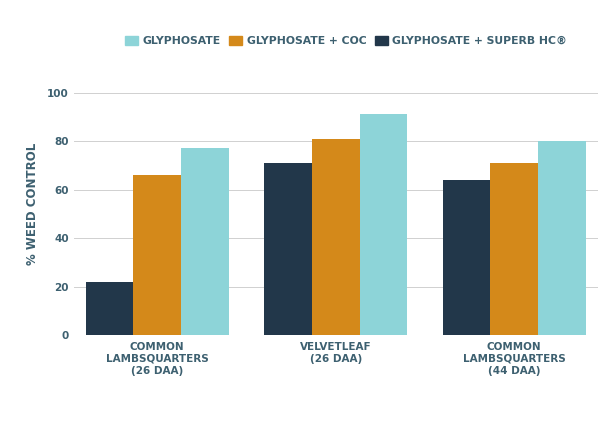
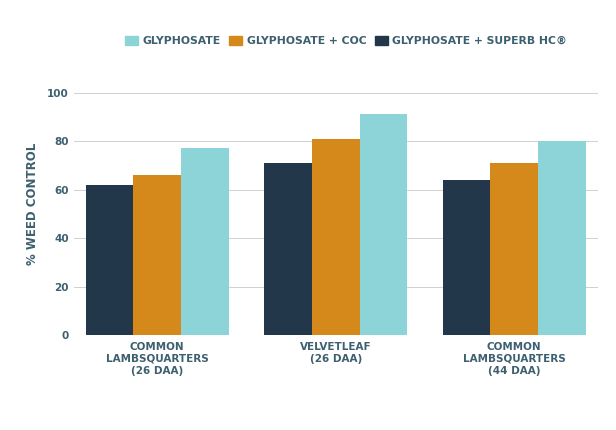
GLYPHOSATE + SUPERB HC®/COMMON LAMBSQUARTERS (26 DAA): 22 -> 62
